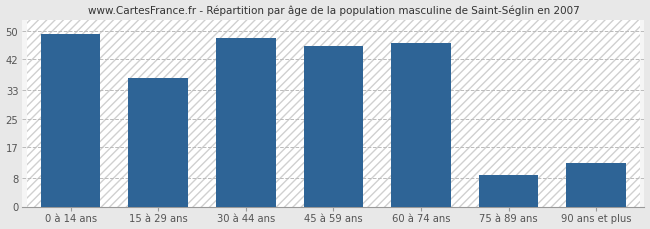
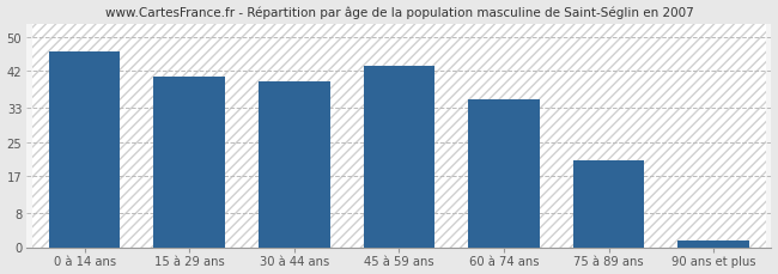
0 à 14 ans: 49.0 -> 46.5
15 à 29 ans: 36.5 -> 40.5
30 à 44 ans: 48.0 -> 39.5
45 à 59 ans: 45.5 -> 43.0
60 à 74 ans: 46.5 -> 35.0
75 à 89 ans: 9.0 -> 20.5
90 ans et plus: 12.5 -> 1.5
